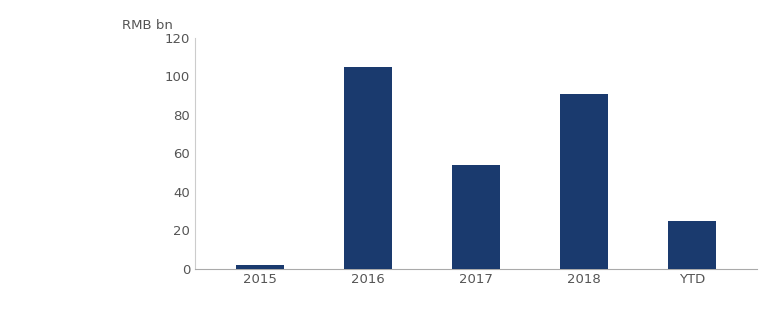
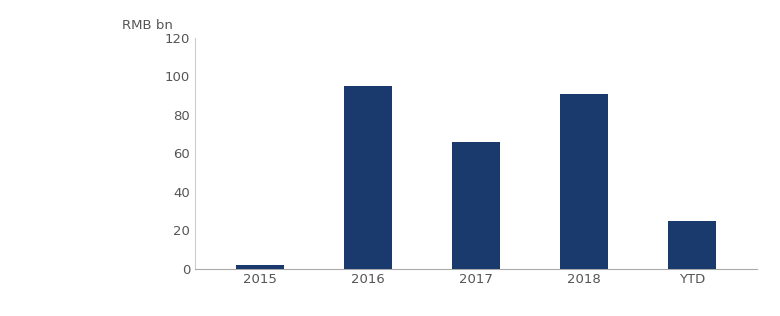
2016: 105 -> 95
2017: 54 -> 66
